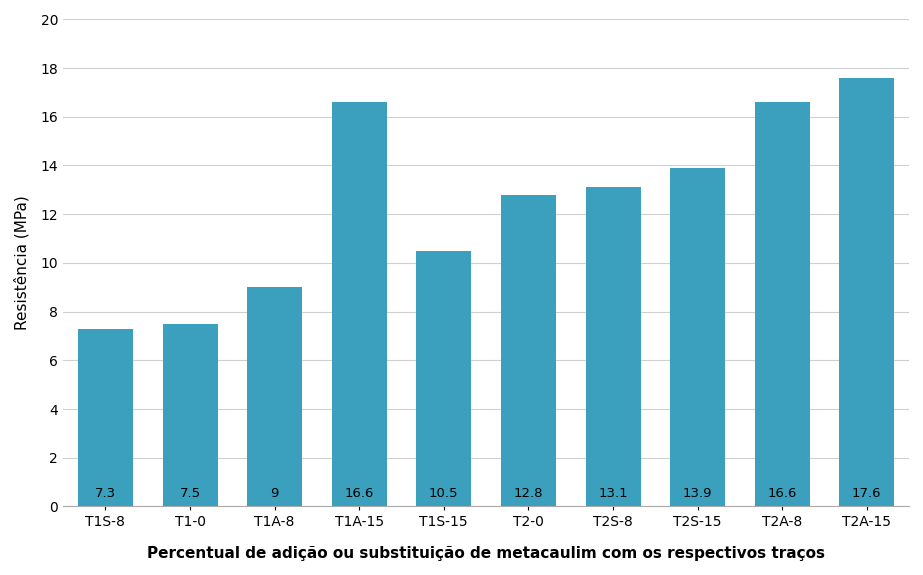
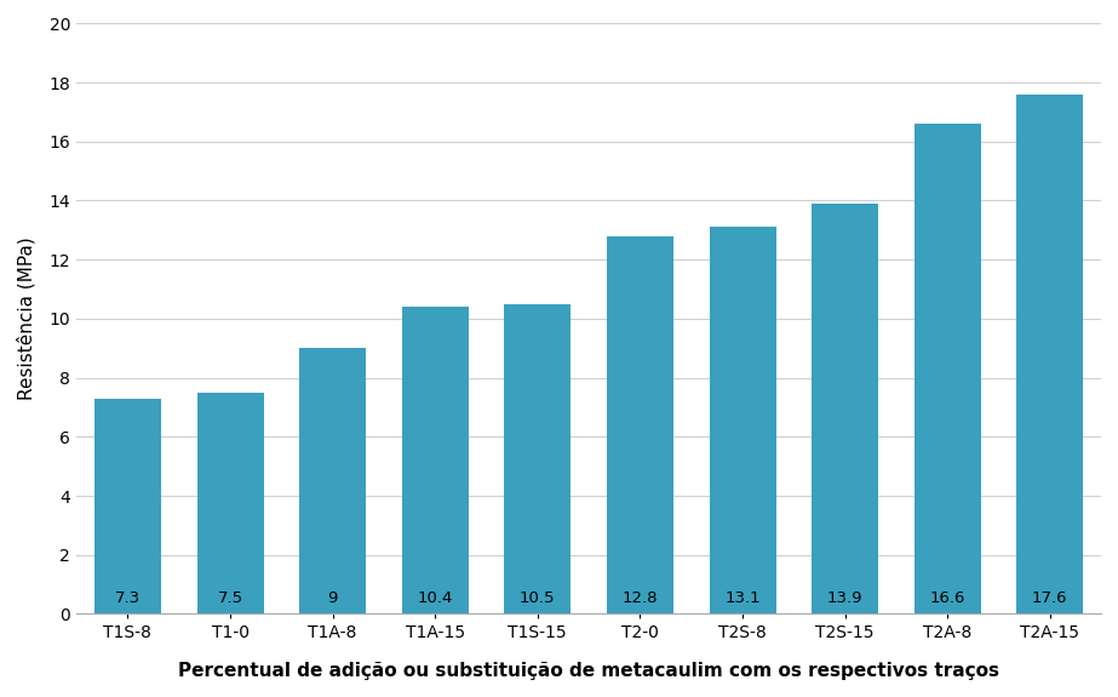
T1A-15: 16.6 -> 10.4
